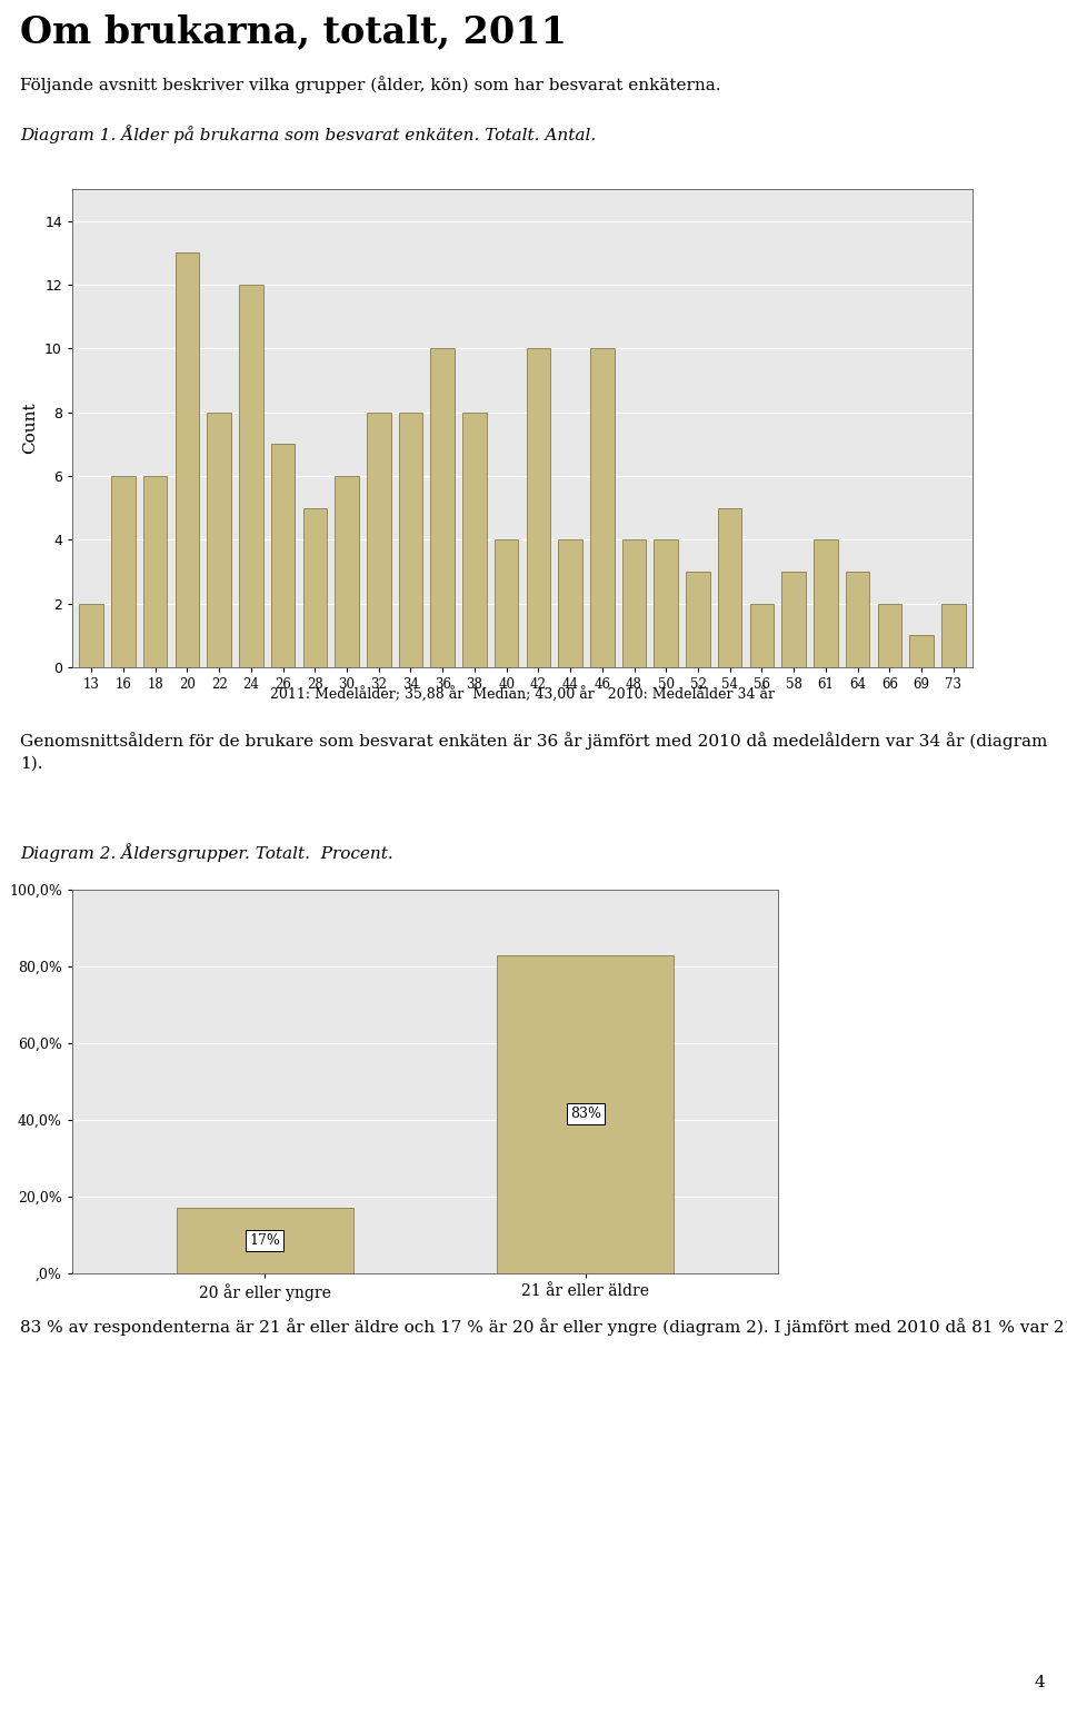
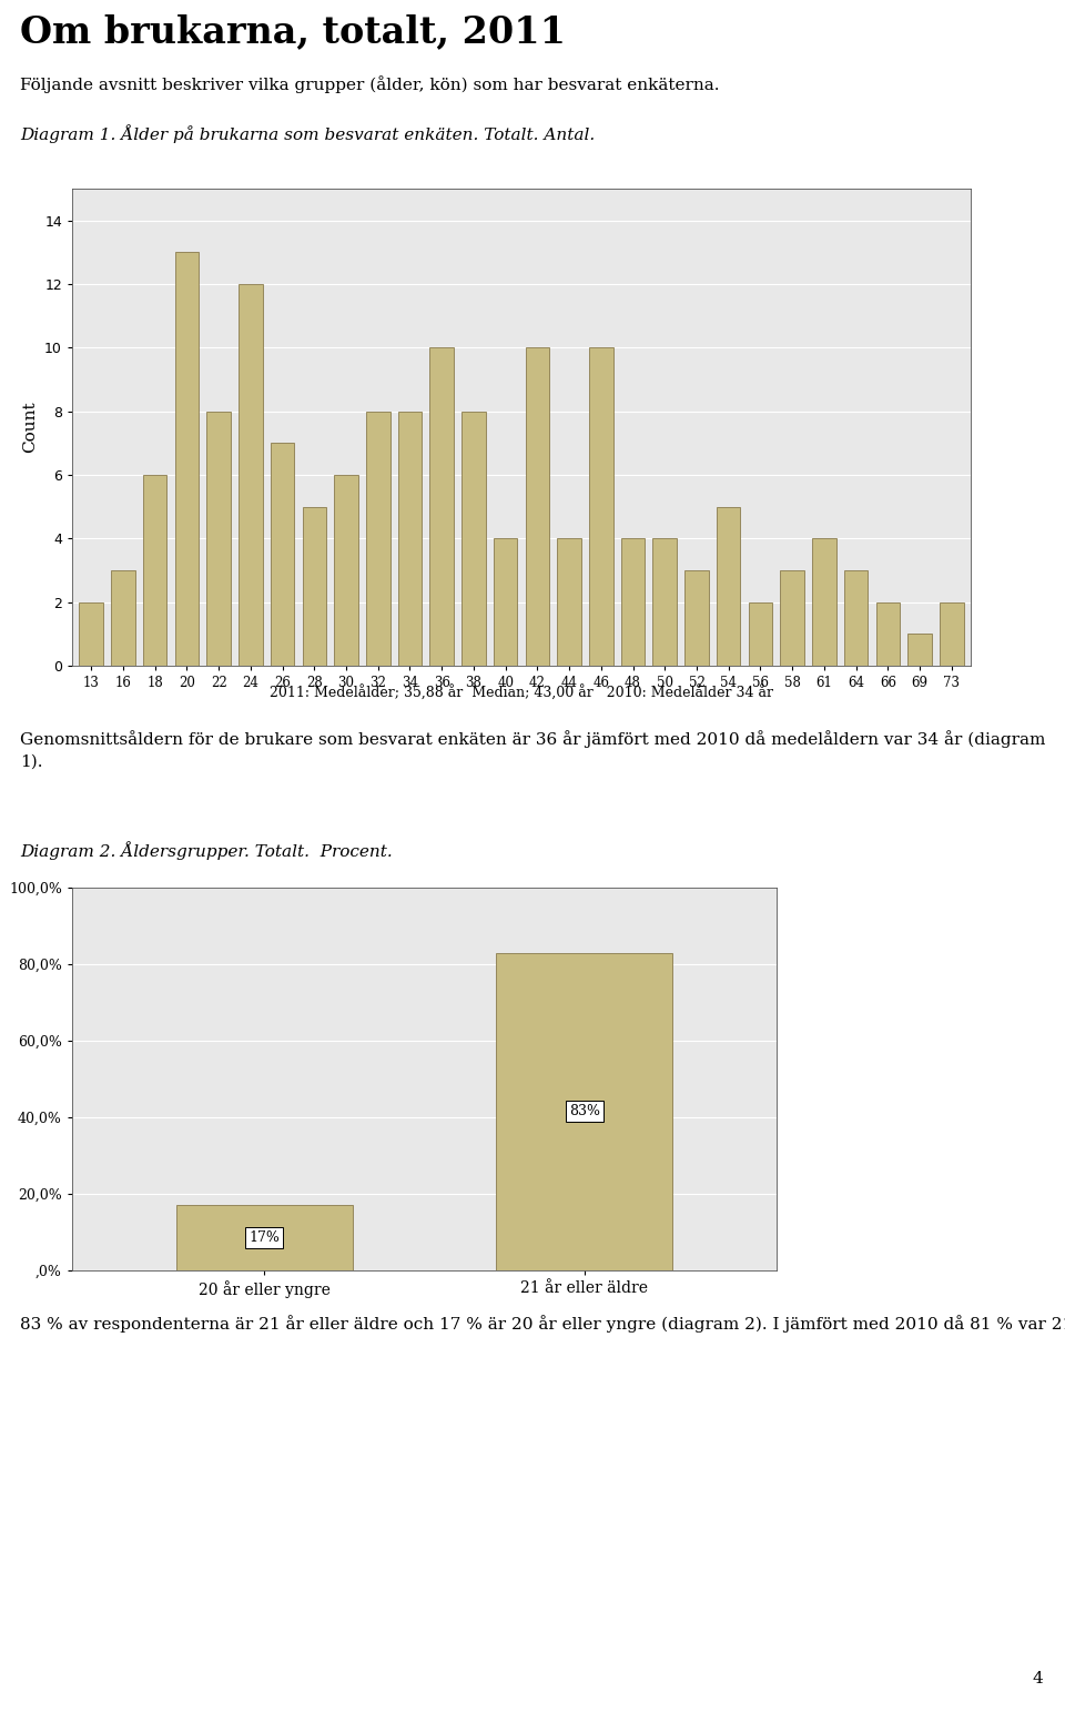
16: 6 -> 3
